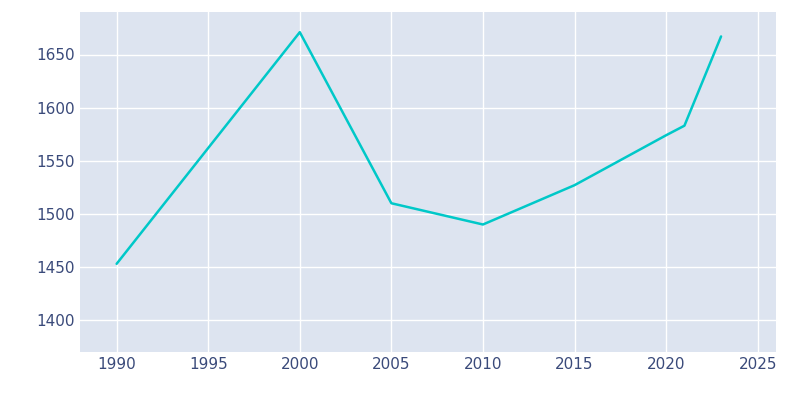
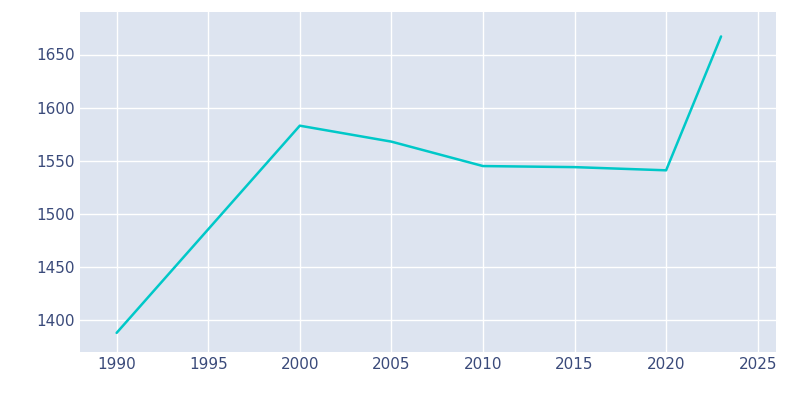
1990: 1453 -> 1388
2000: 1671 -> 1583
2005: 1510 -> 1568
2010: 1490 -> 1545
2015: 1527 -> 1544
2020: 1574 -> 1541
